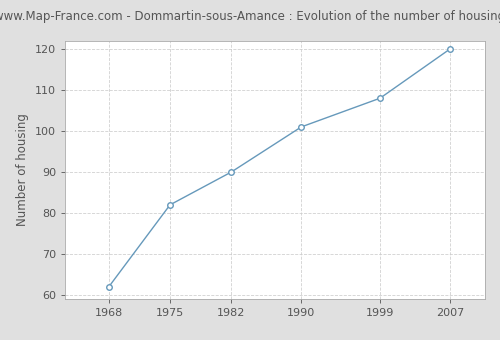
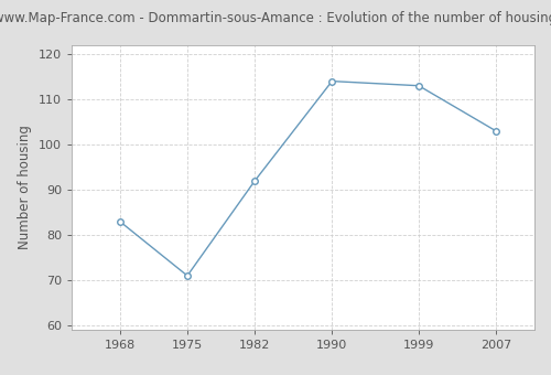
1968: 62 -> 83
1975: 82 -> 71
1982: 90 -> 92
1990: 101 -> 114
1999: 108 -> 113
2007: 120 -> 103
